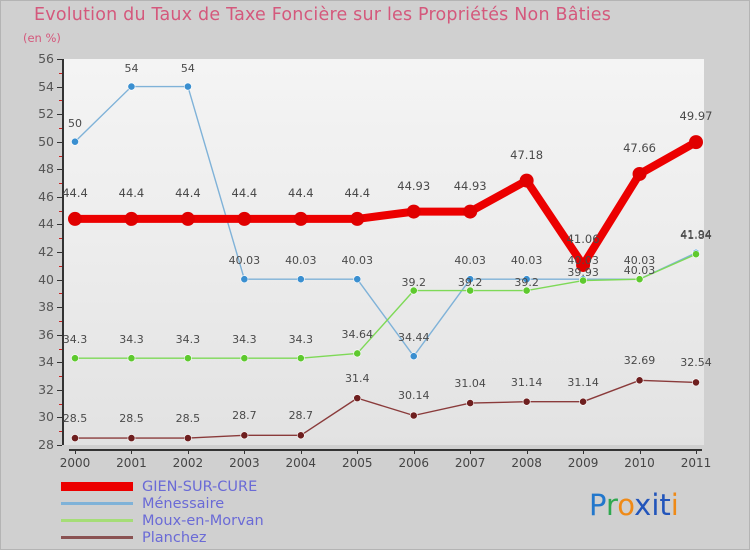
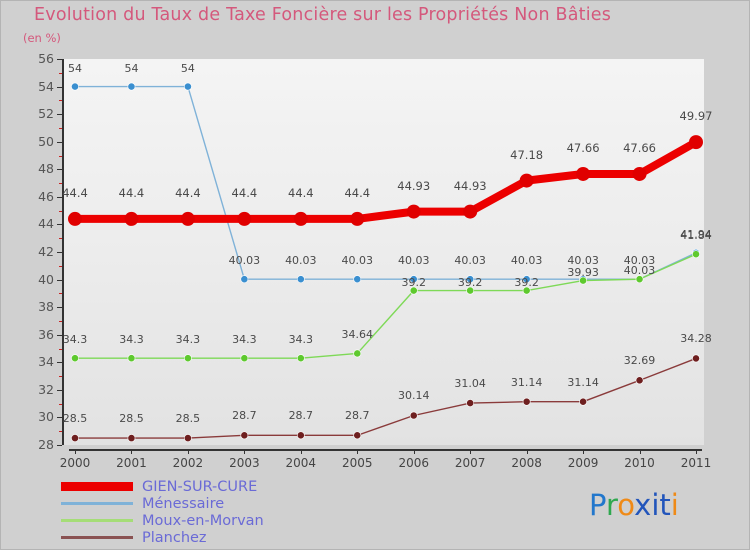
Ménessaire/2000: 50 -> 54
Planchez/2005: 31.4 -> 28.7
Ménessaire/2006: 34.44 -> 40.03
GIEN-SUR-CURE/2009: 41.06 -> 47.66
Planchez/2011: 32.54 -> 34.28
